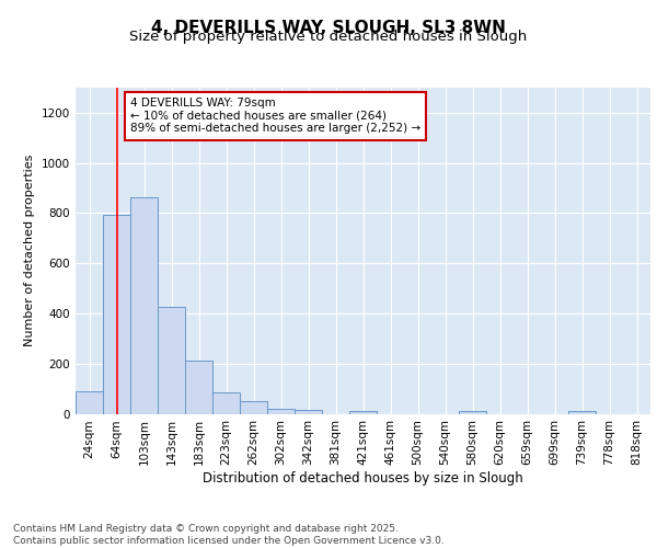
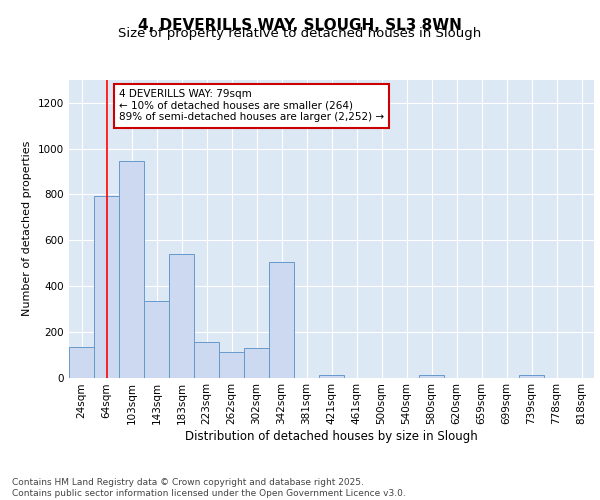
24sqm: 90 -> 135
103sqm: 865 -> 945
143sqm: 425 -> 335
183sqm: 210 -> 540
223sqm: 85 -> 155
262sqm: 50 -> 110
302sqm: 20 -> 130
342sqm: 15 -> 505
